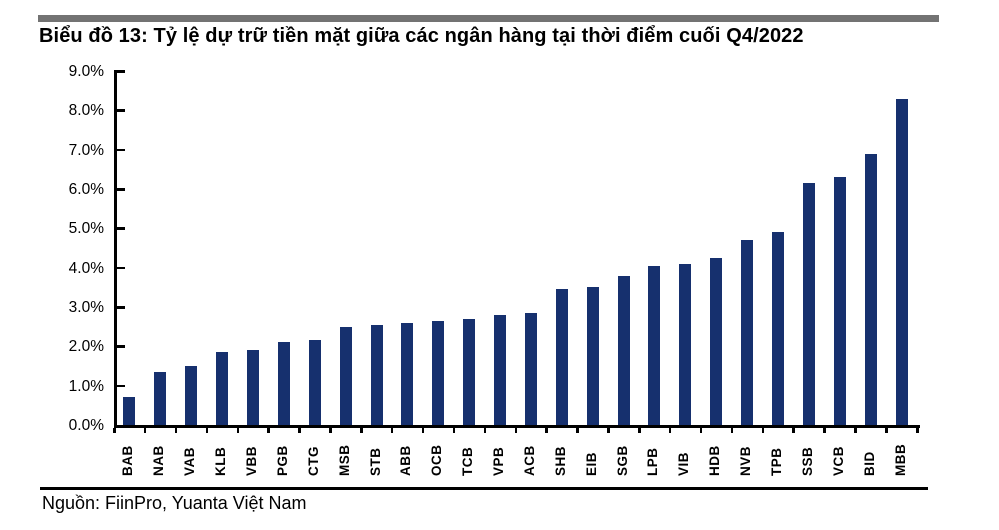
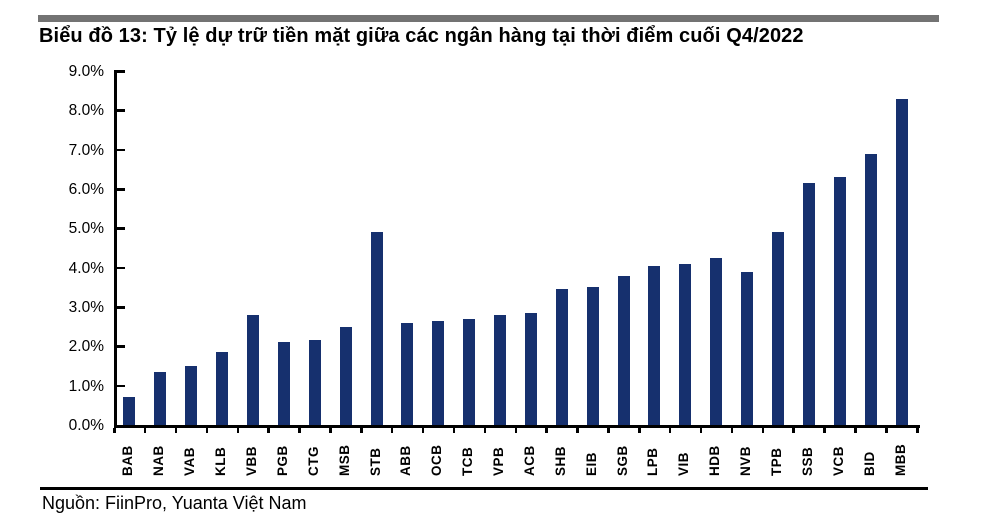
VBB: 1.9% -> 2.8%
STB: 2.5% -> 4.9%
NVB: 4.7% -> 3.9%
